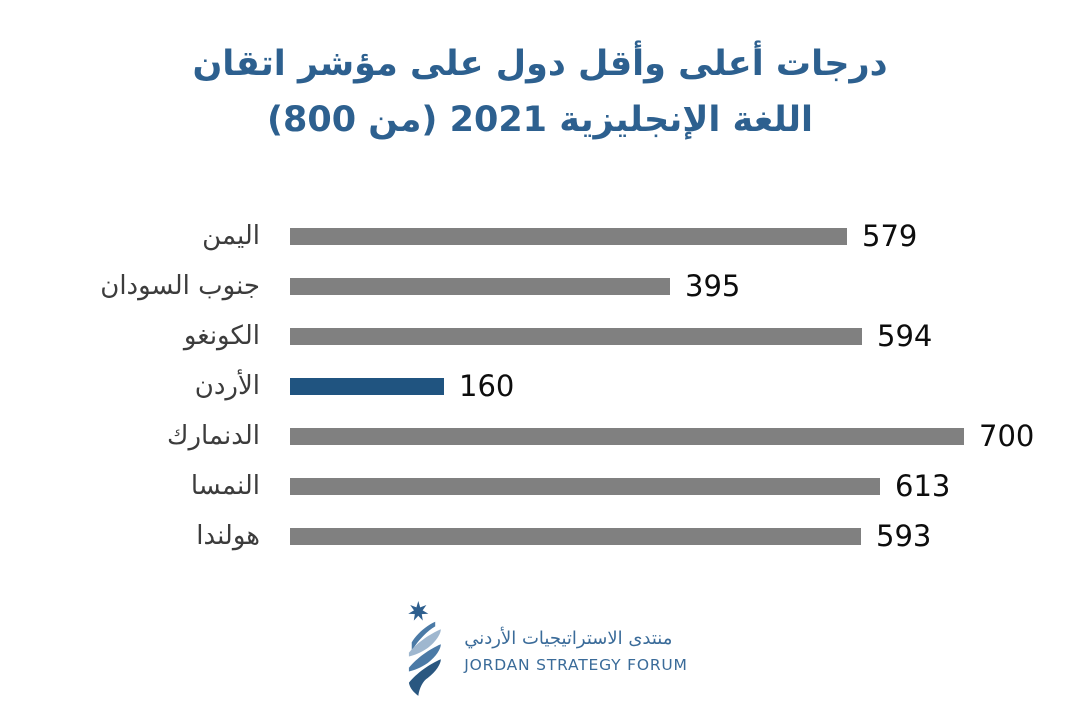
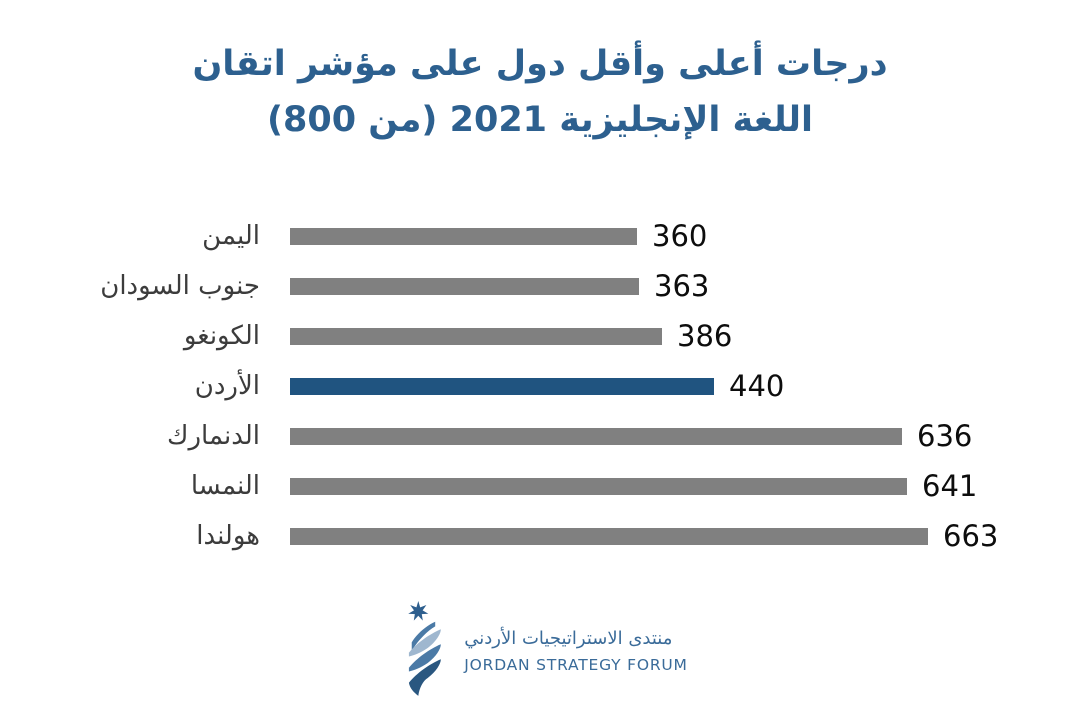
اليمن: 579 -> 360
جنوب السودان: 395 -> 363
الكونغو: 594 -> 386
الأردن: 160 -> 440
الدنمارك: 700 -> 636
النمسا: 613 -> 641
هولندا: 593 -> 663
